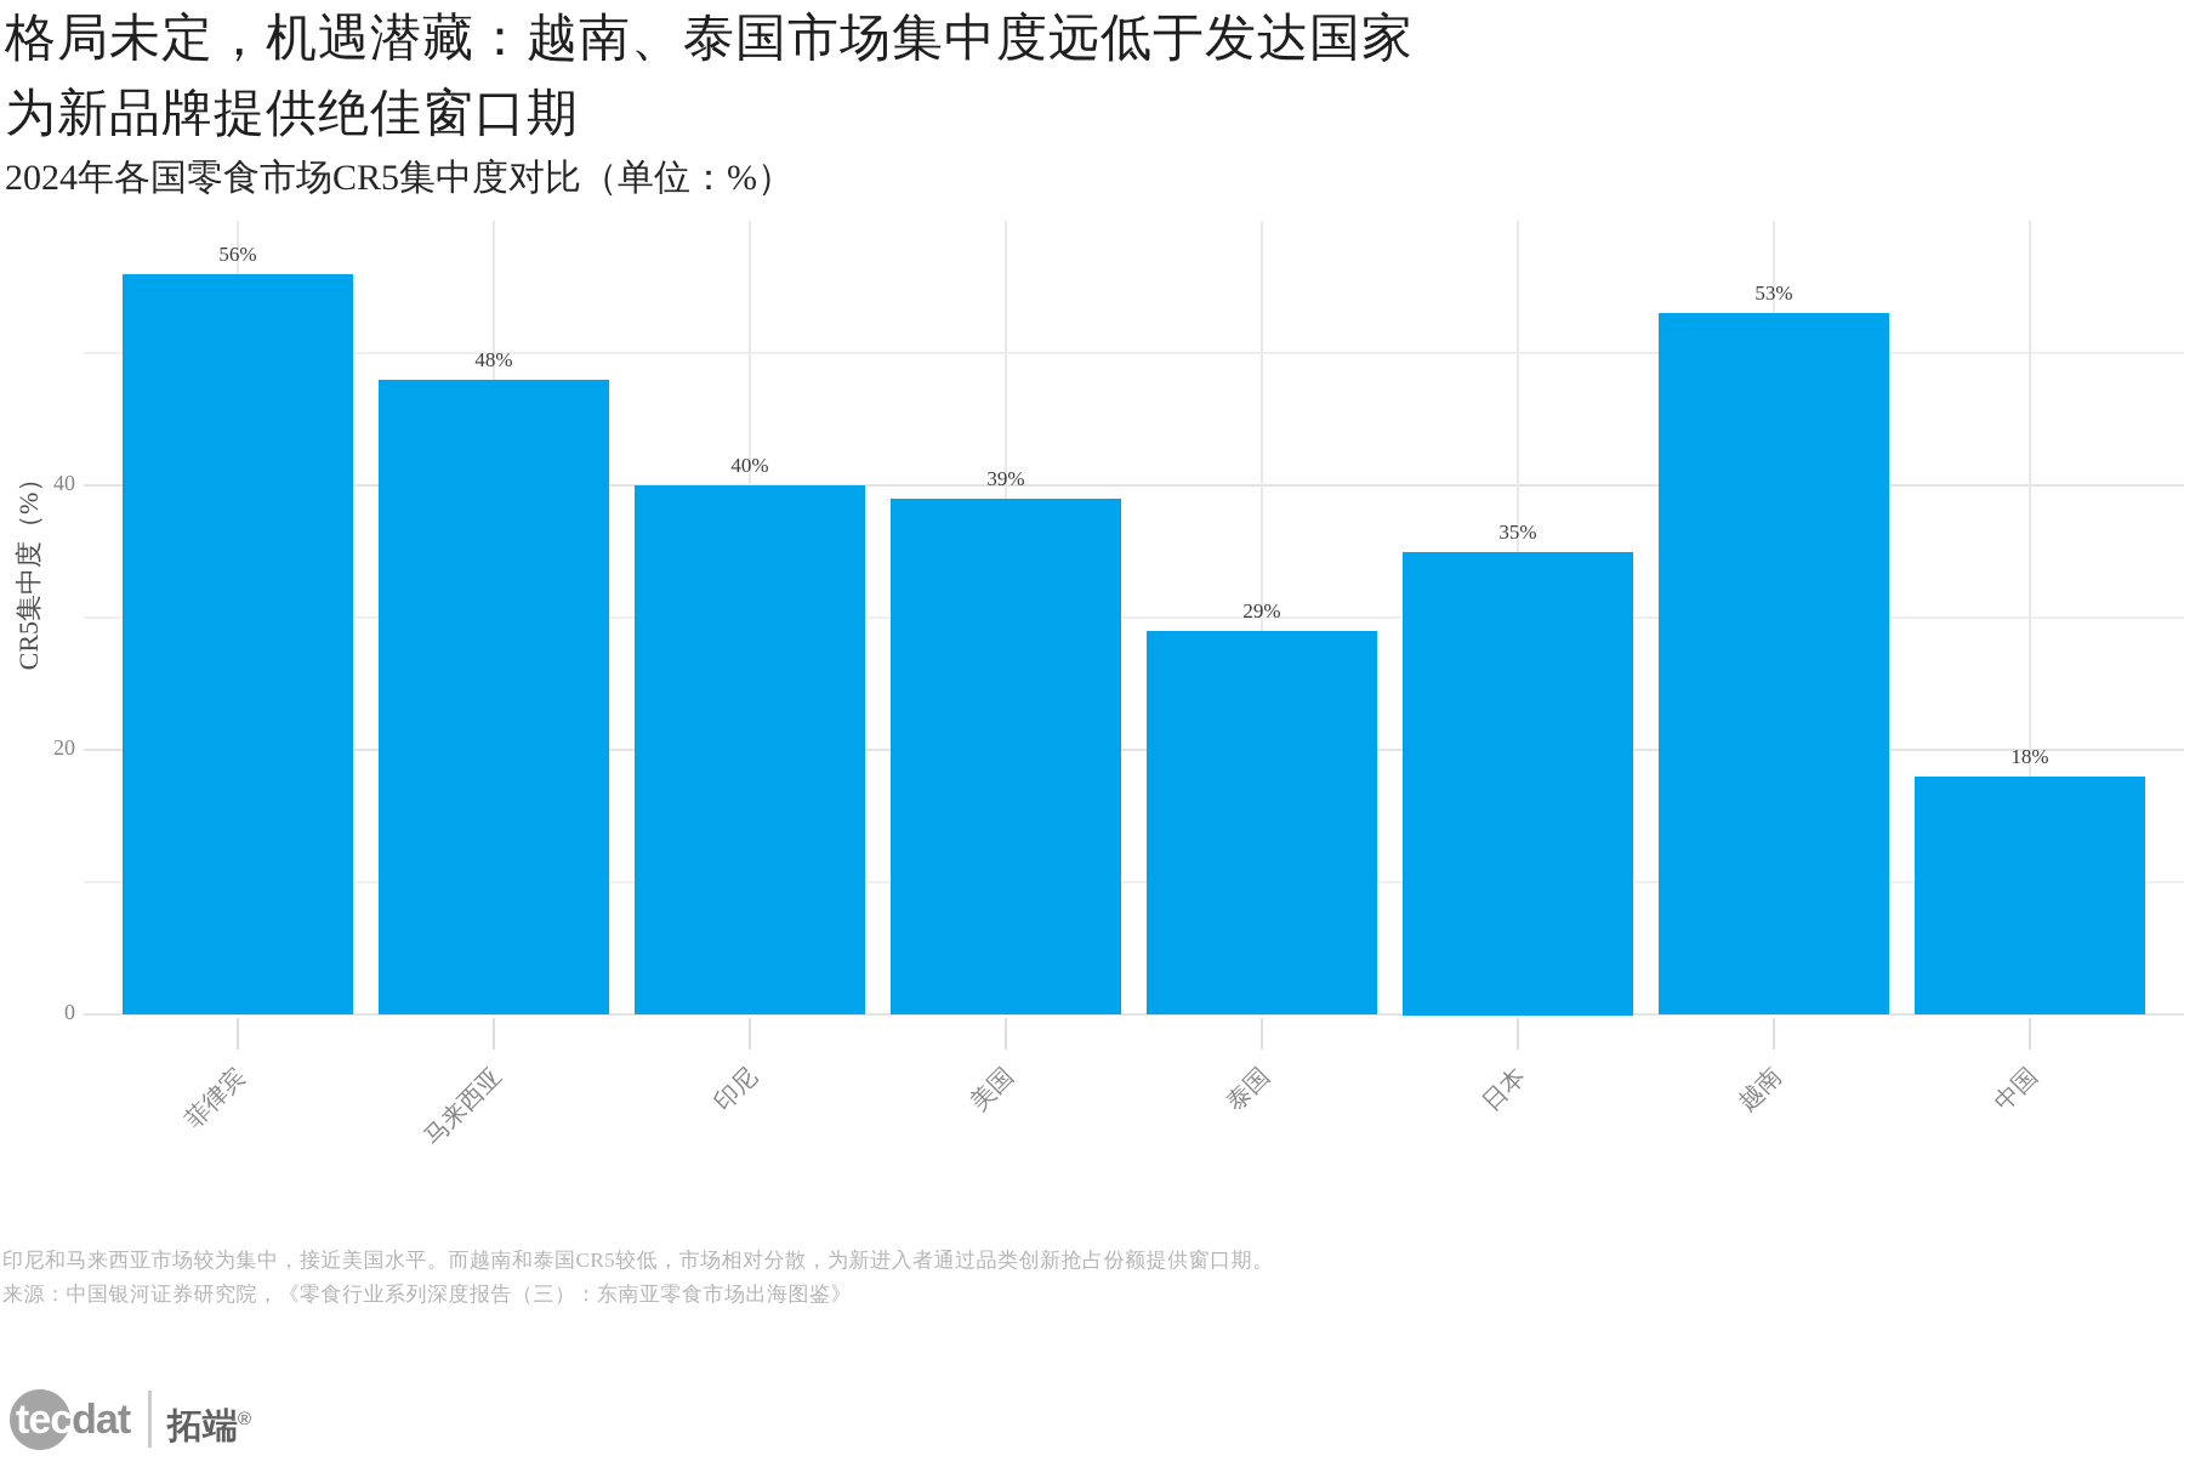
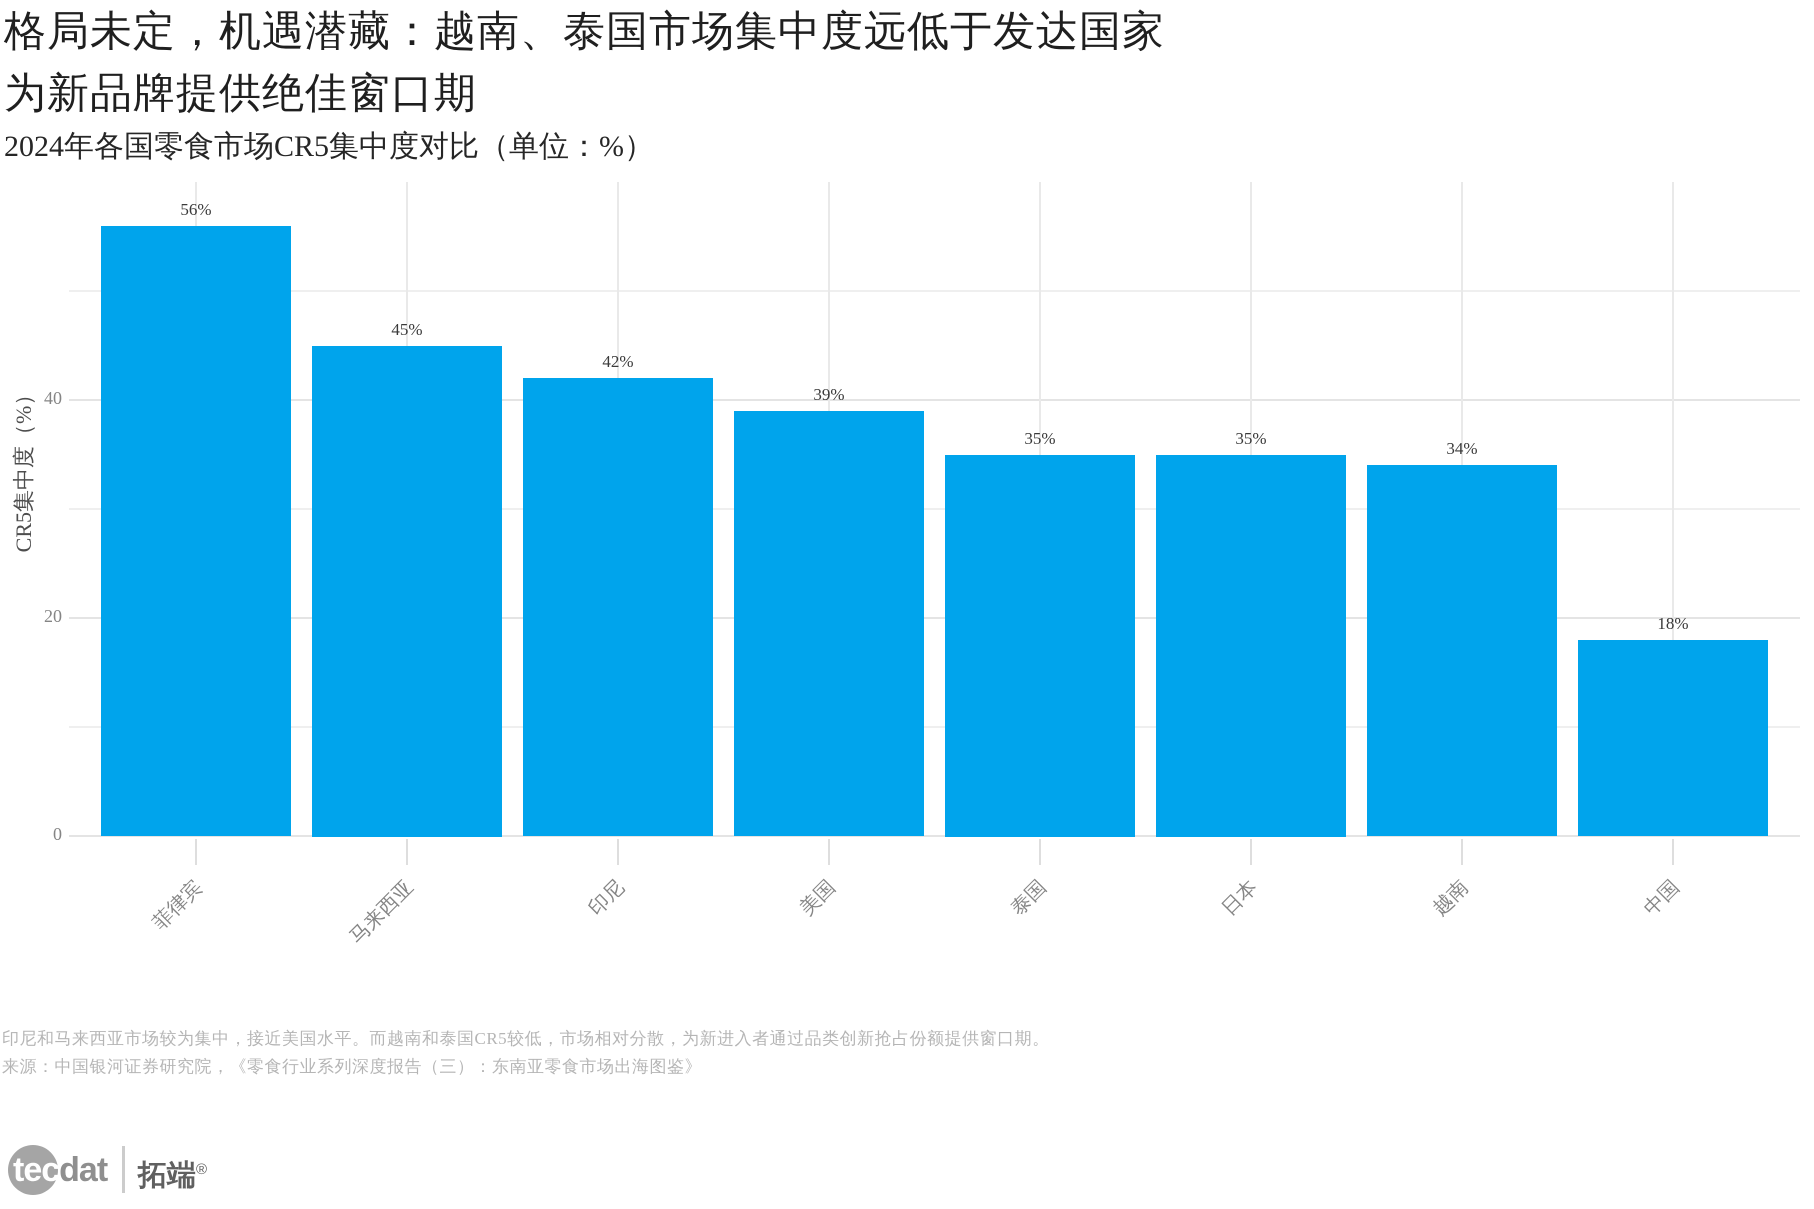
马来西亚: 48% -> 45%
印尼: 40% -> 42%
泰国: 29% -> 35%
越南: 53% -> 34%
